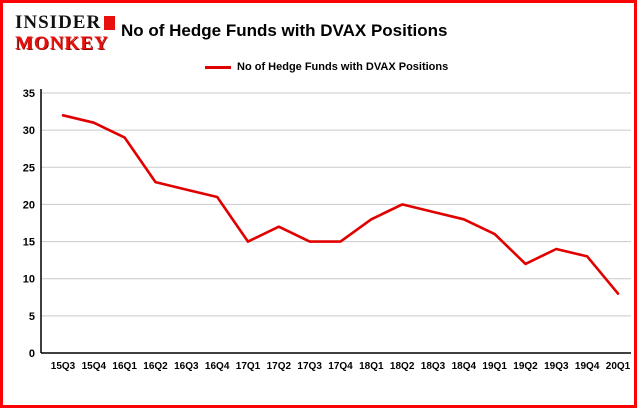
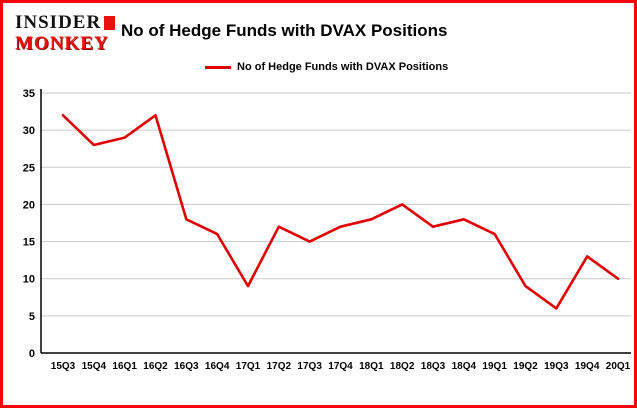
15Q4: 31 -> 28
16Q2: 23 -> 32
16Q3: 22 -> 18
16Q4: 21 -> 16
17Q1: 15 -> 9
17Q4: 15 -> 17
18Q3: 19 -> 17
19Q2: 12 -> 9
19Q3: 14 -> 6
20Q1: 8 -> 10
